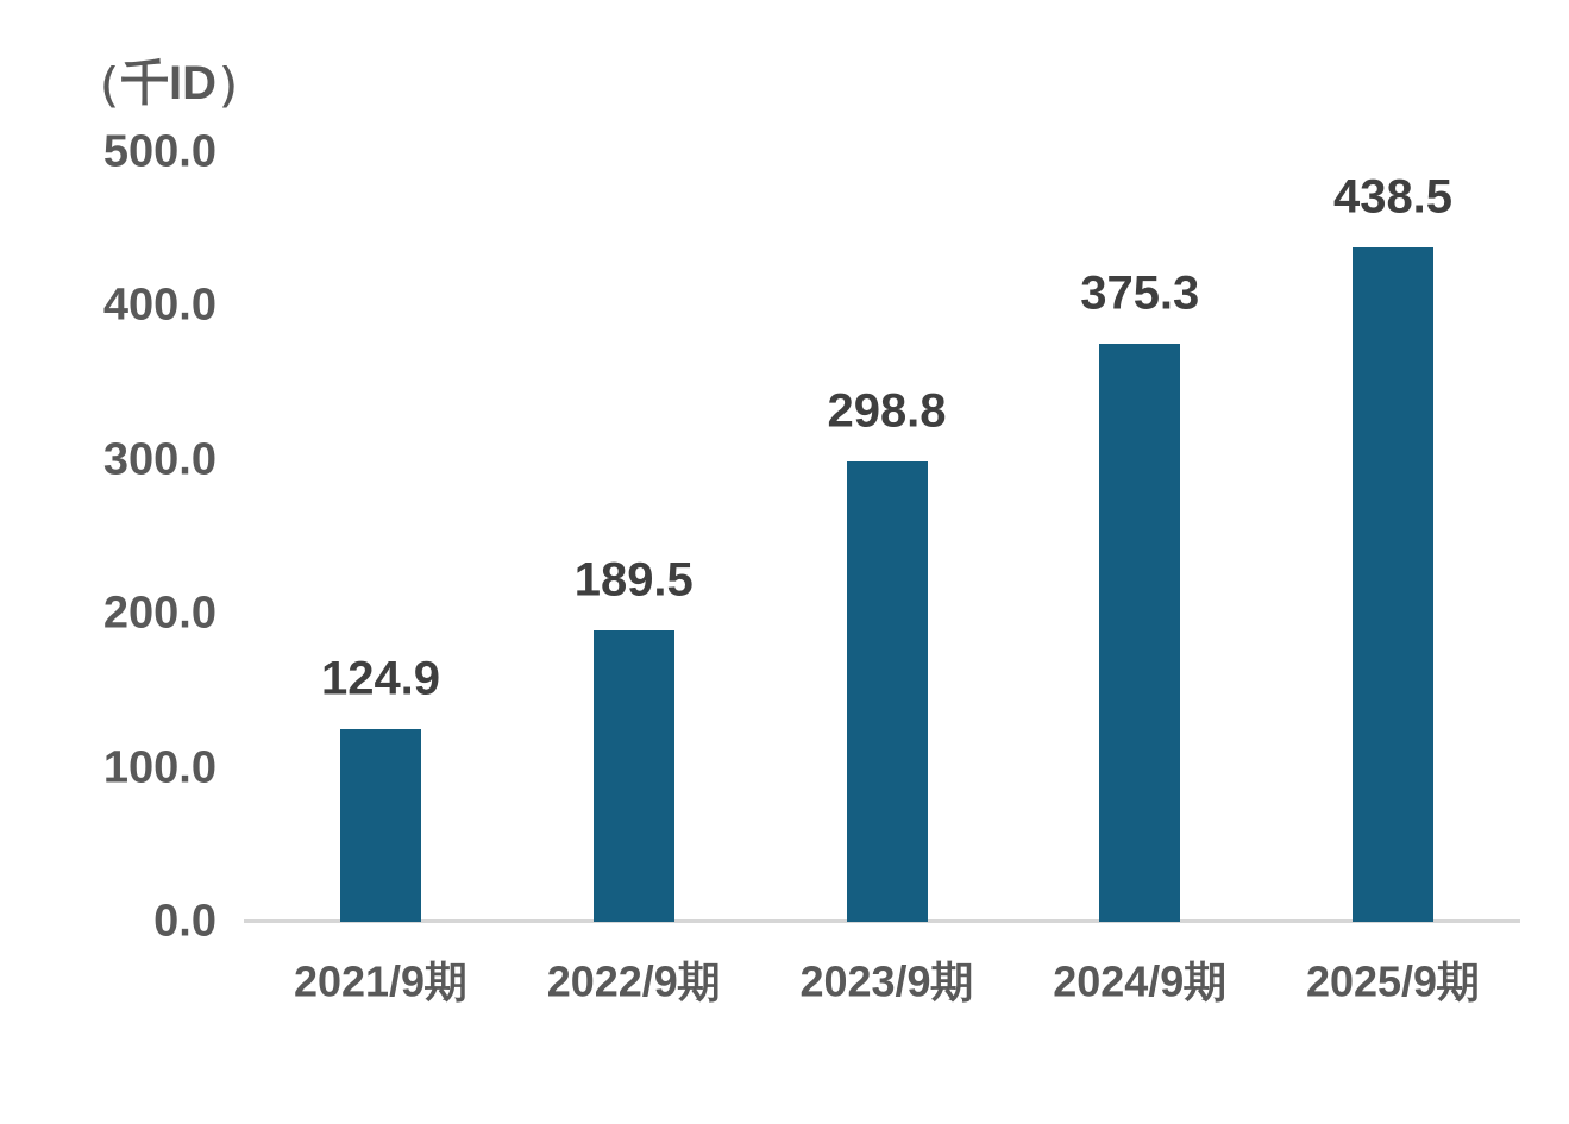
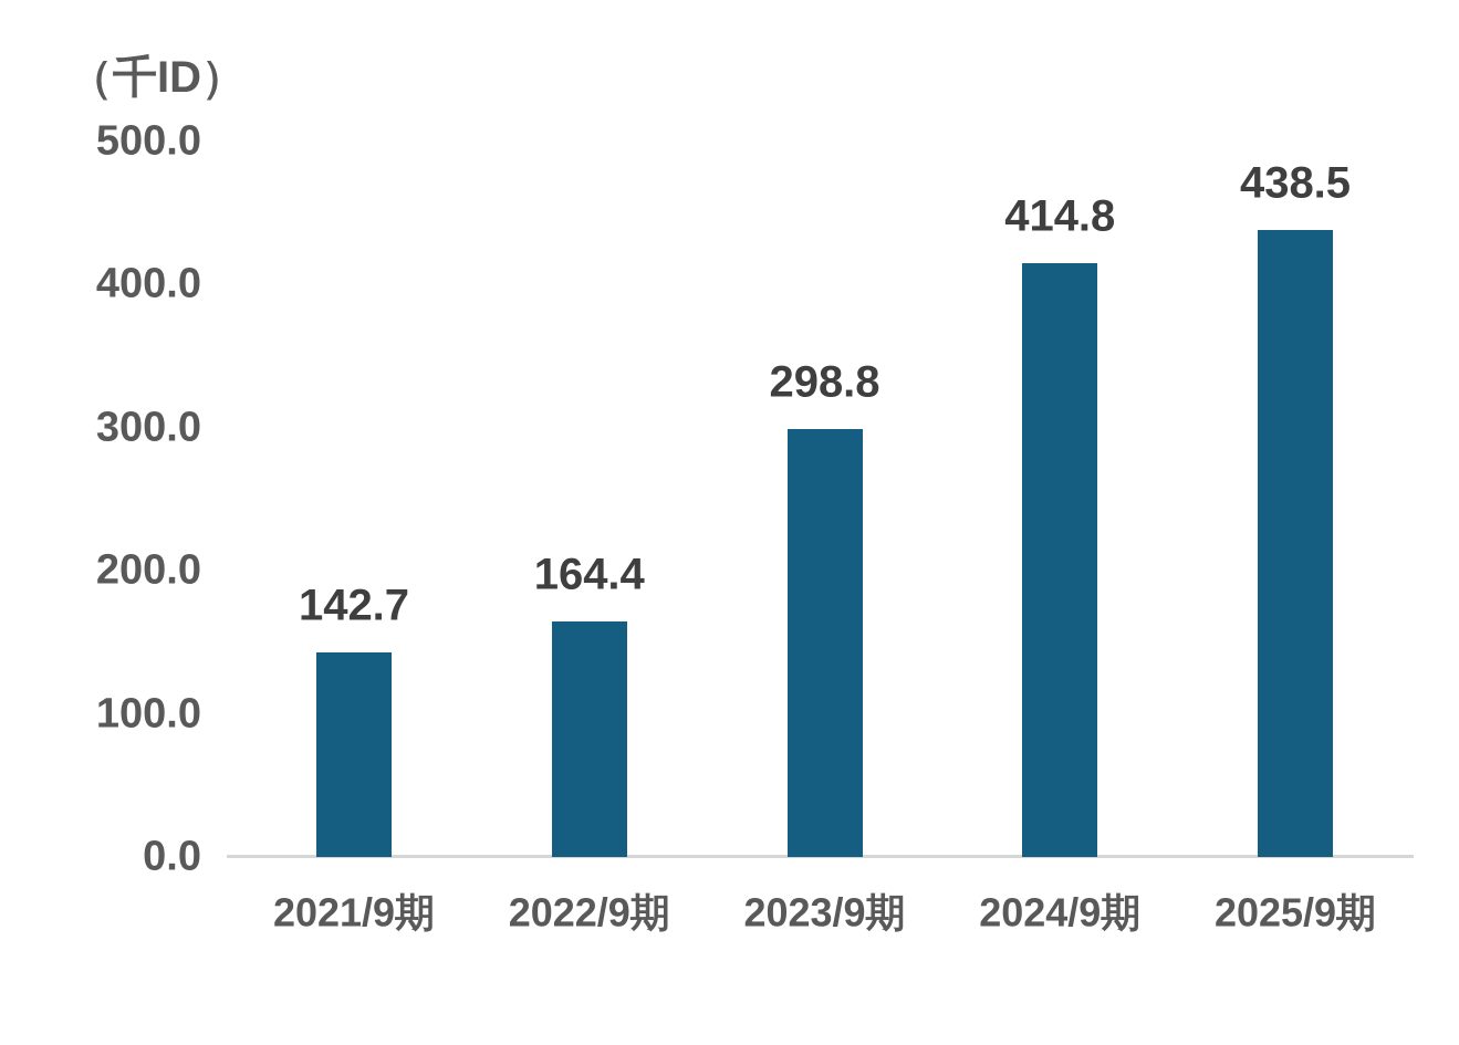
2021/9期: 124.9 -> 142.7
2022/9期: 189.5 -> 164.4
2024/9期: 375.3 -> 414.8
